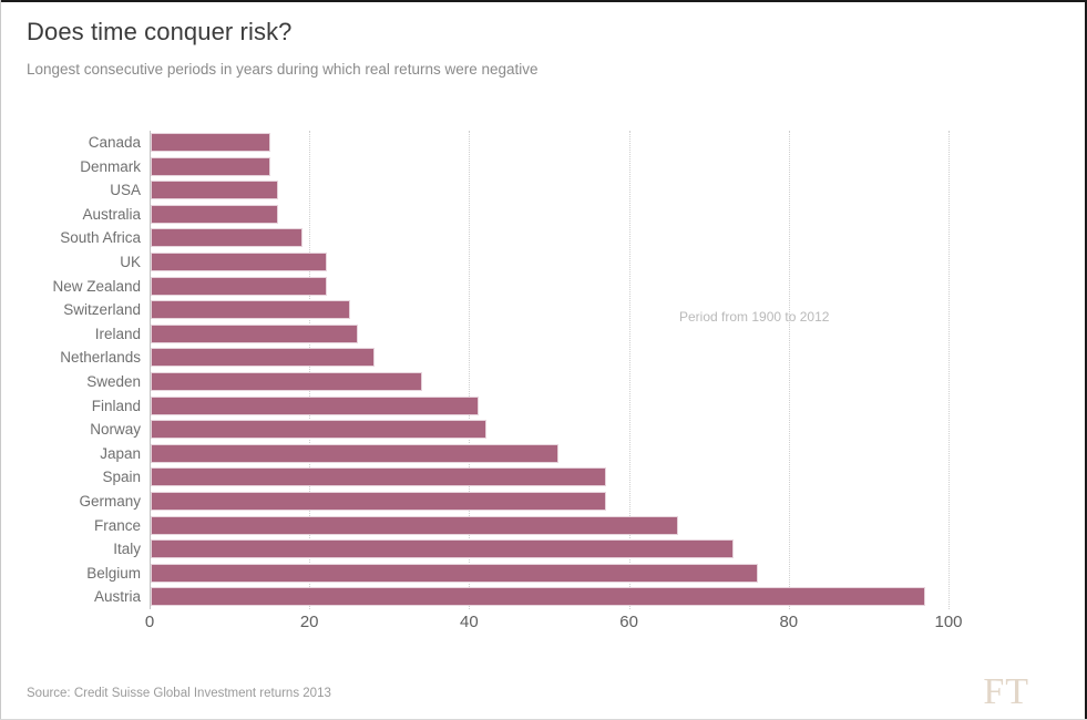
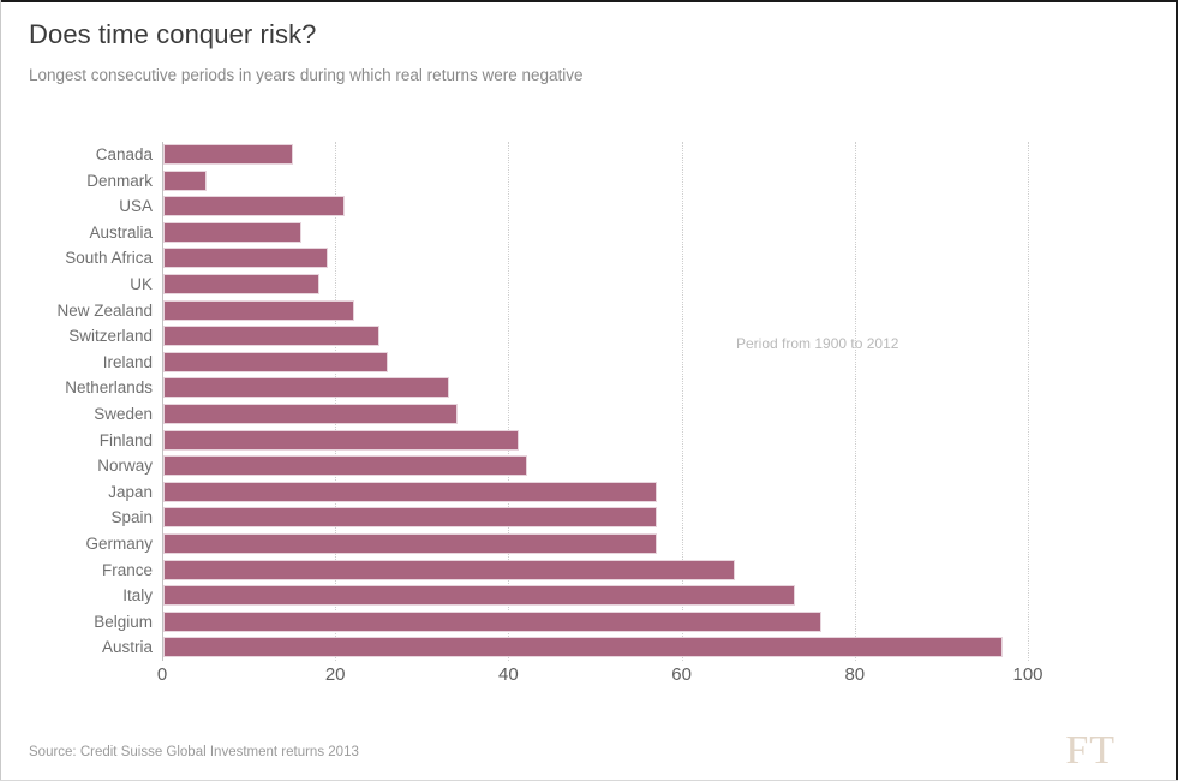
Denmark: 15 -> 5
USA: 16 -> 21
UK: 22 -> 18
Netherlands: 28 -> 33
Japan: 51 -> 57
